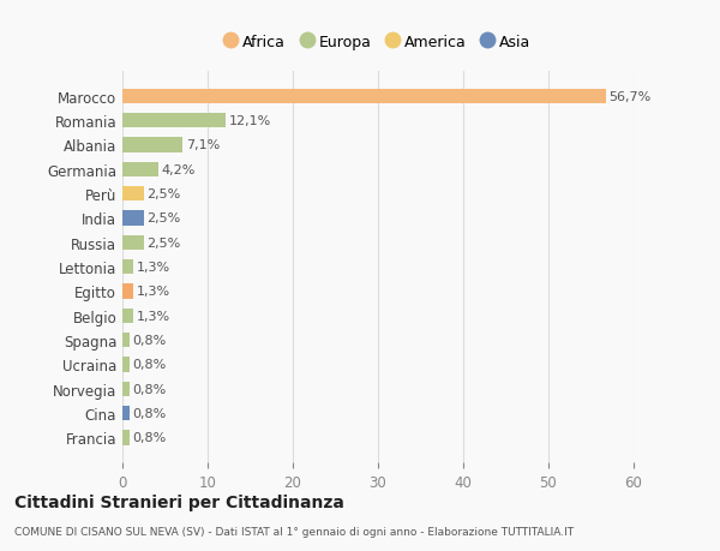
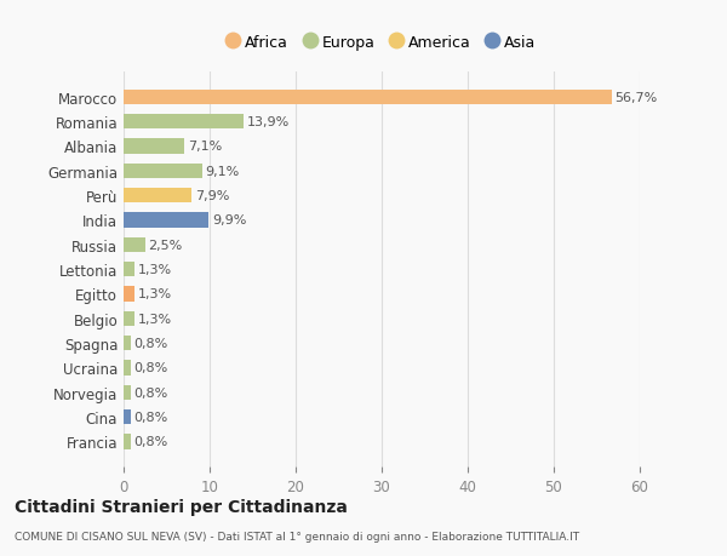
Romania: 12,1% -> 13,9%
Germania: 4,2% -> 9,1%
Perù: 2,5% -> 7,9%
India: 2,5% -> 9,9%
